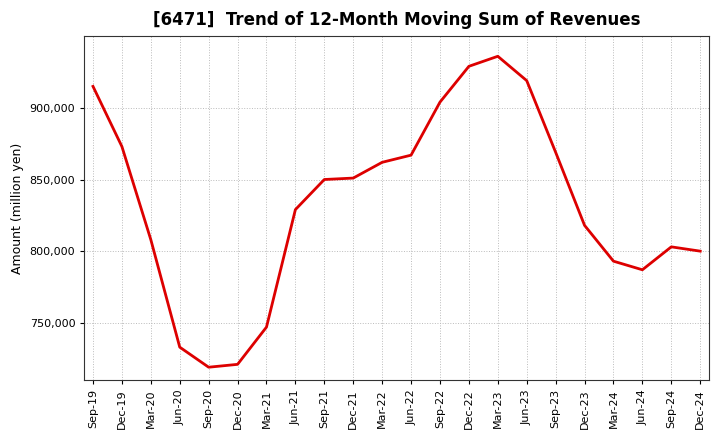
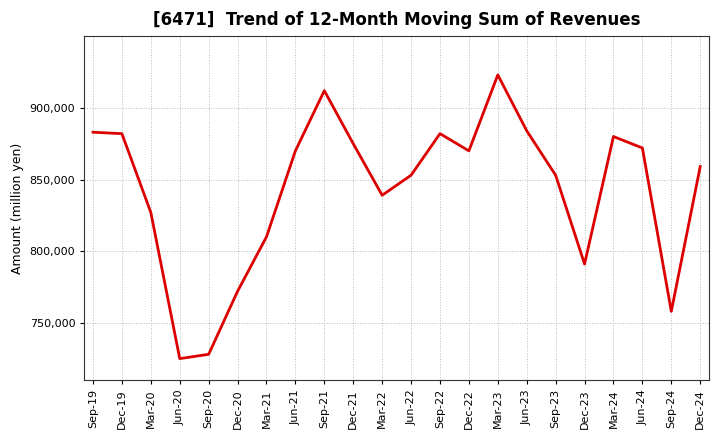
Sep-19: 915,000 -> 883,000
Dec-19: 873,000 -> 882,000
Mar-20: 808,000 -> 827,000
Jun-20: 733,000 -> 725,000
Sep-20: 719,000 -> 728,000
Dec-20: 721,000 -> 772,000
Mar-21: 747,000 -> 810,000
Jun-21: 829,000 -> 870,000
Sep-21: 850,000 -> 912,000
Dec-21: 851,000 -> 875,000
Mar-22: 862,000 -> 839,000
Jun-22: 867,000 -> 853,000
Sep-22: 904,000 -> 882,000
Dec-22: 929,000 -> 870,000
Mar-23: 936,000 -> 923,000
Jun-23: 919,000 -> 884,000
Sep-23: 869,000 -> 853,000
Dec-23: 818,000 -> 791,000
Mar-24: 793,000 -> 880,000
Jun-24: 787,000 -> 872,000
Sep-24: 803,000 -> 758,000
Dec-24: 800,000 -> 859,000
